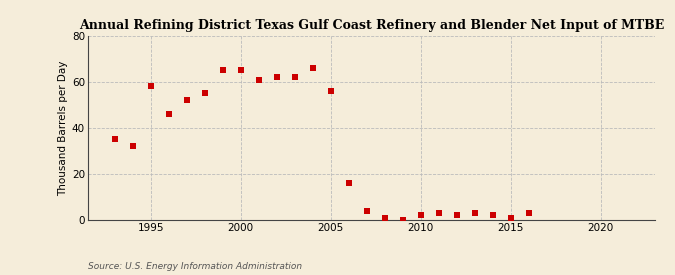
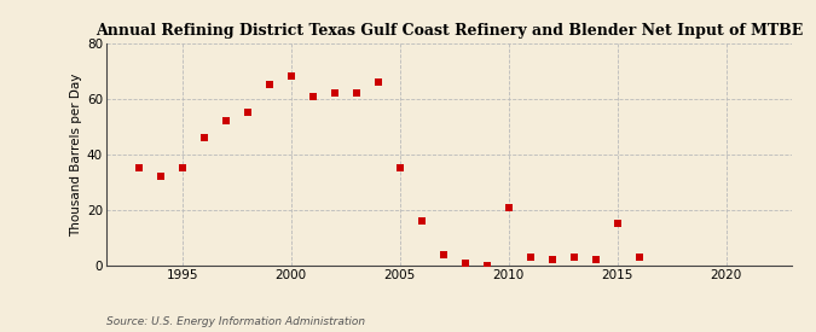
1995: 58 -> 35
2000: 65 -> 68
2005: 56 -> 35
2010: 2 -> 21
2015: 1 -> 15
